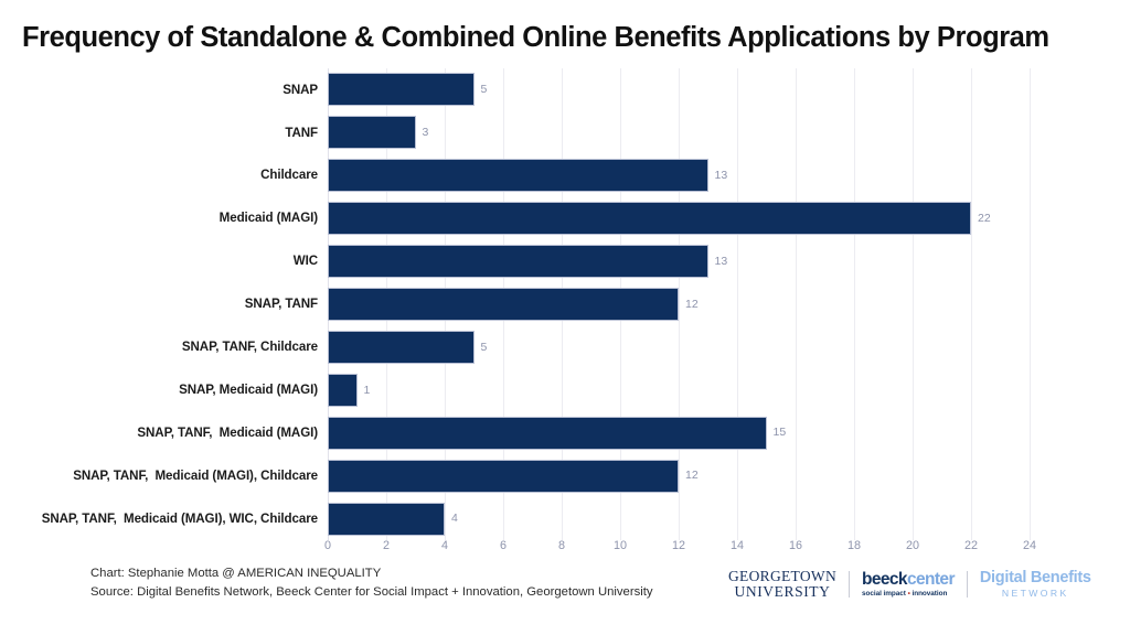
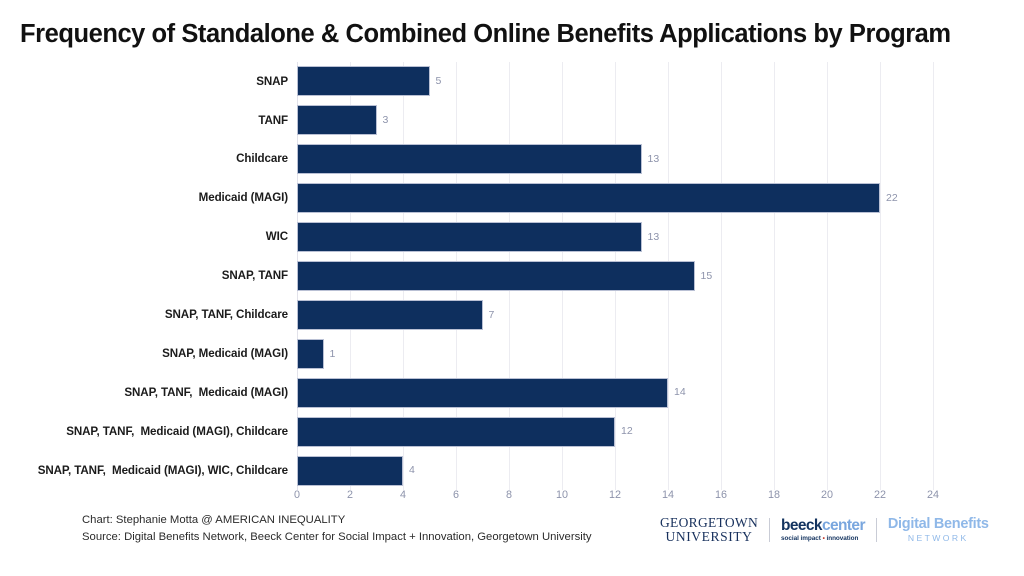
SNAP, TANF: 12 -> 15
SNAP, TANF, Childcare: 5 -> 7
SNAP, TANF, Medicaid (MAGI): 15 -> 14
